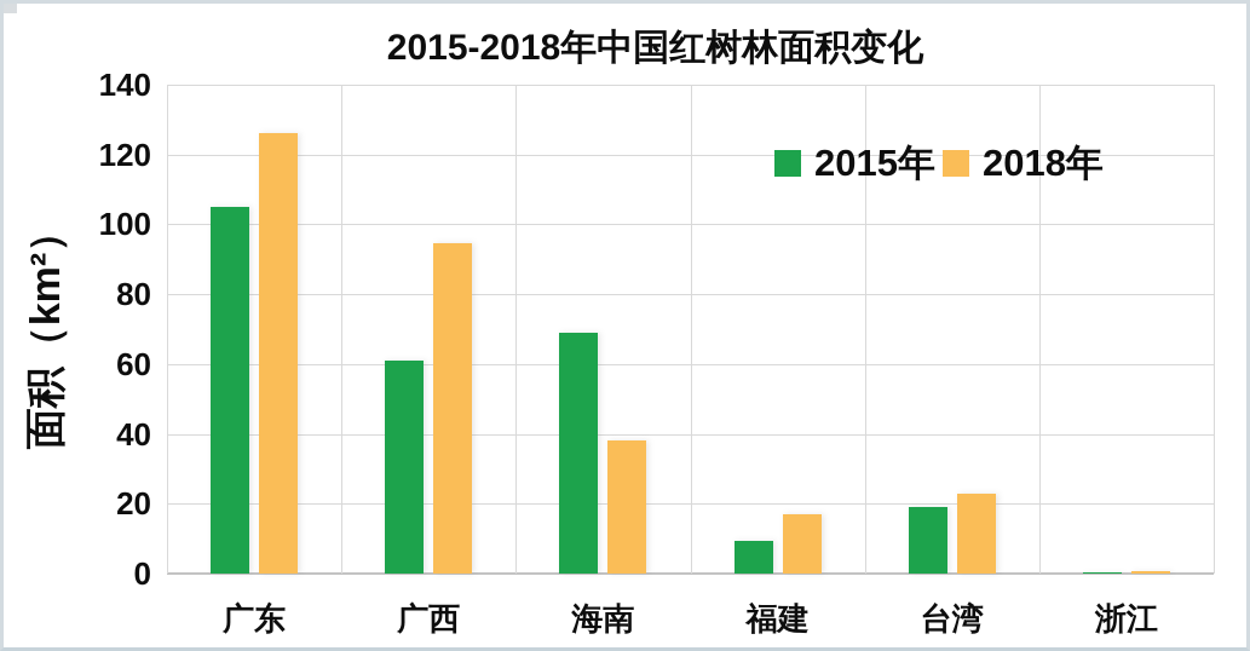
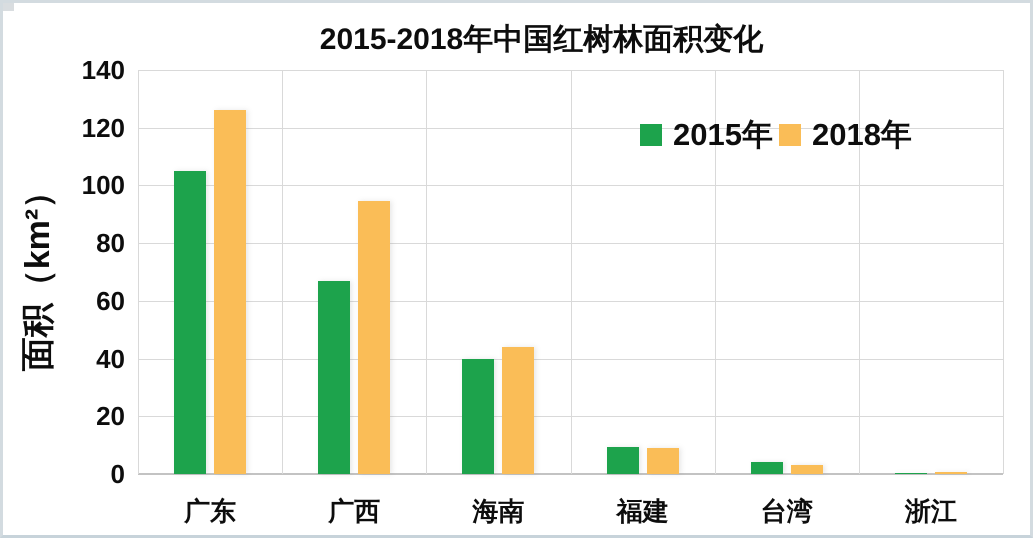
2015年/广西: 61 -> 67
2015年/海南: 69 -> 40
2018年/海南: 38 -> 44
2018年/福建: 17 -> 9
2015年/台湾: 19 -> 4
2018年/台湾: 23 -> 3
